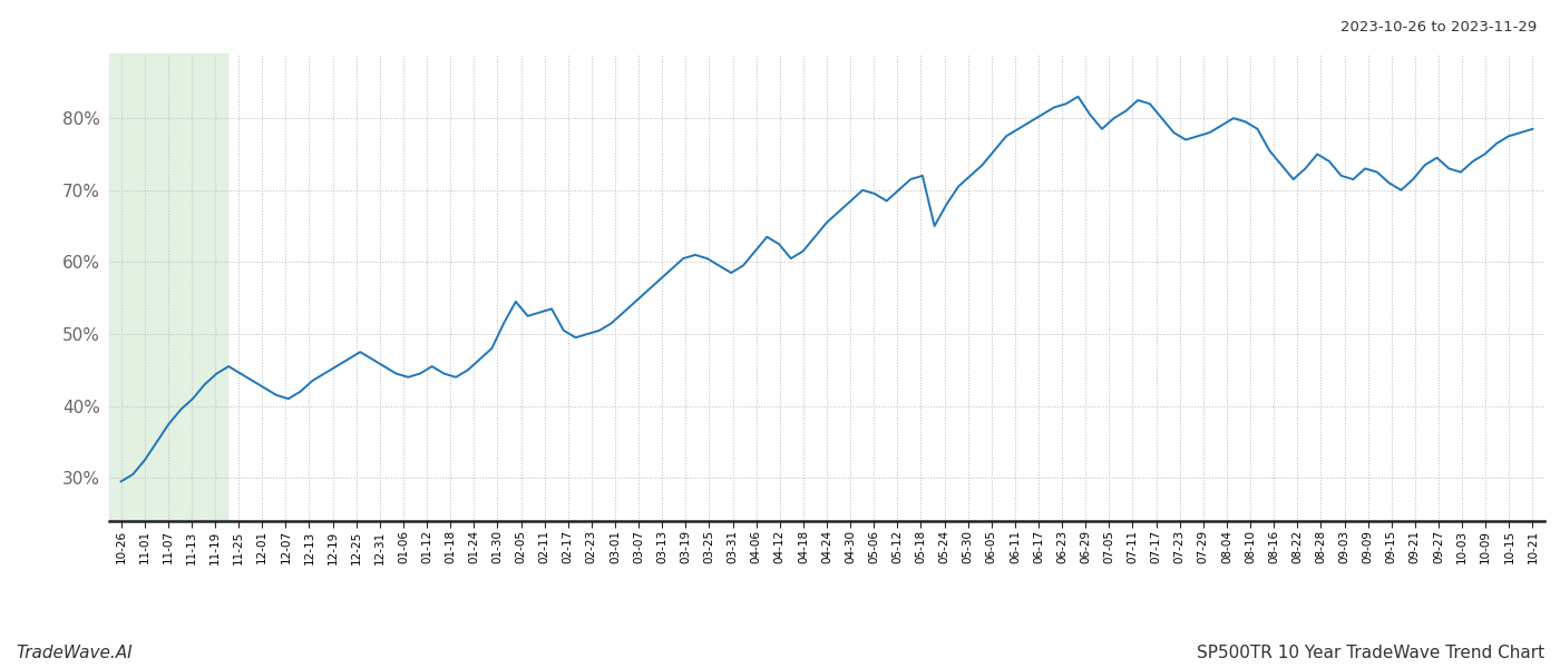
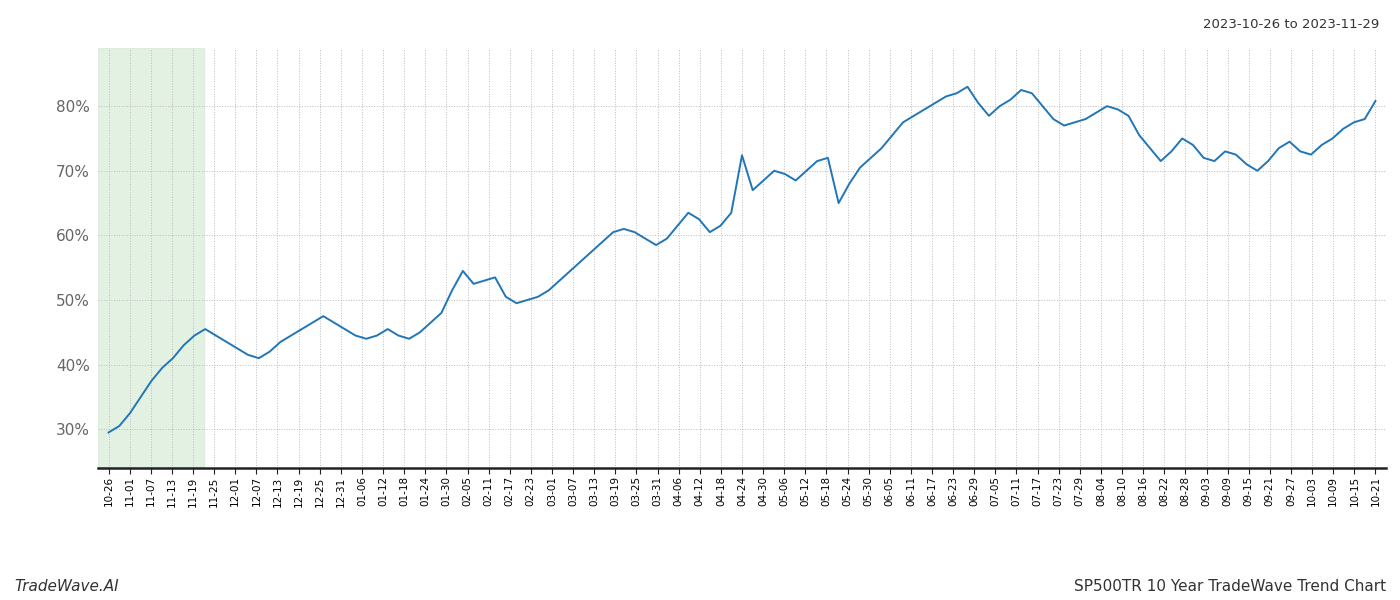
04-24: 65.5% -> 72.4%
10-21: 78.5% -> 80.8%
